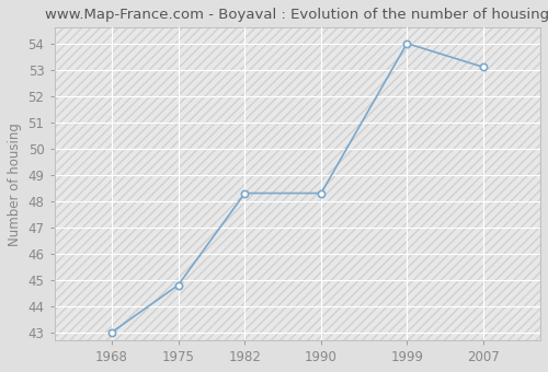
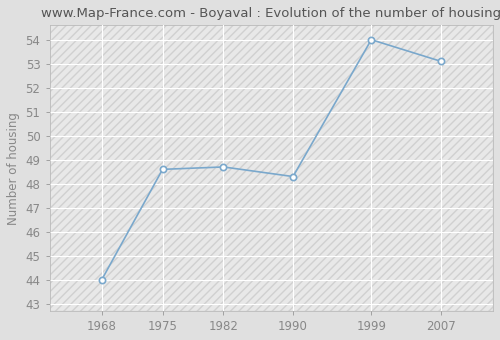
1968: 43.0 -> 44.0
1975: 44.8 -> 48.6
1982: 48.3 -> 48.7
